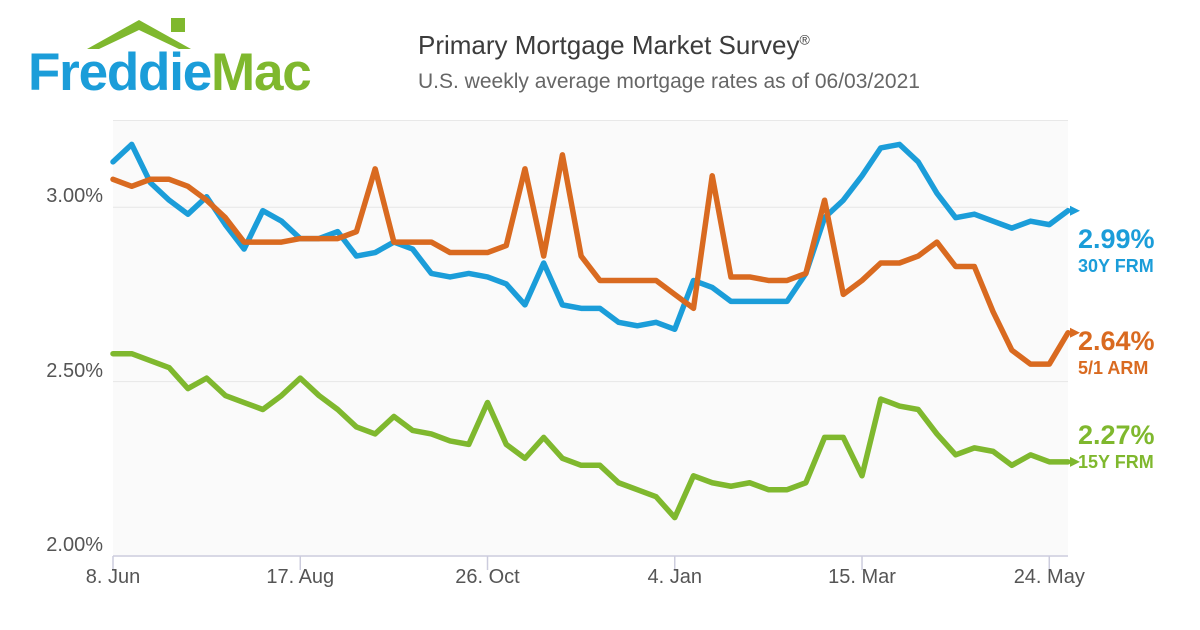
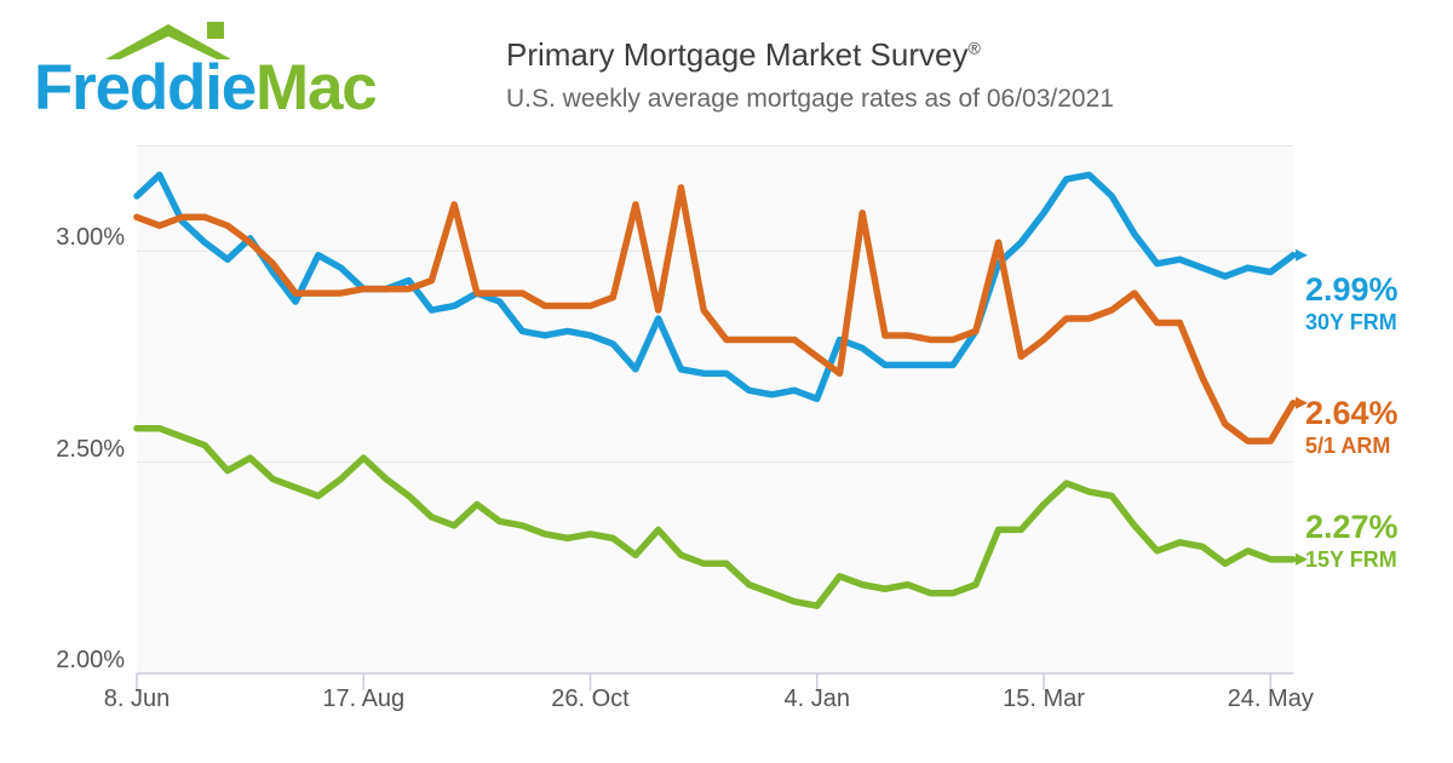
15Y FRM/26. Oct: 2.44% -> 2.33%
15Y FRM/4. Jan: 2.11% -> 2.16%
15Y FRM/15. Mar: 2.23% -> 2.40%
